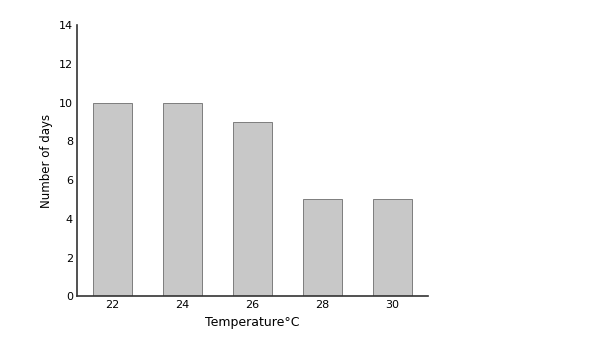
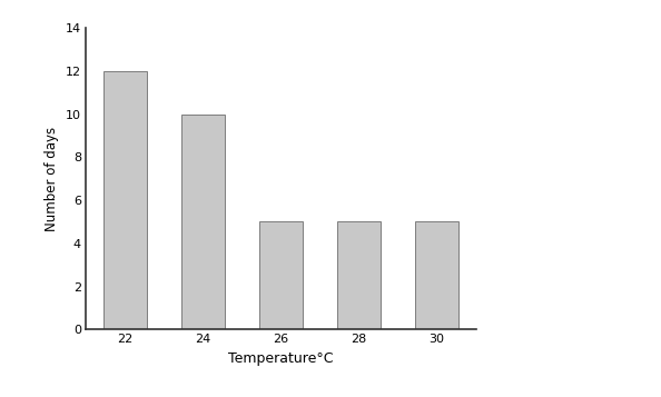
22: 10 -> 12
26: 9 -> 5
